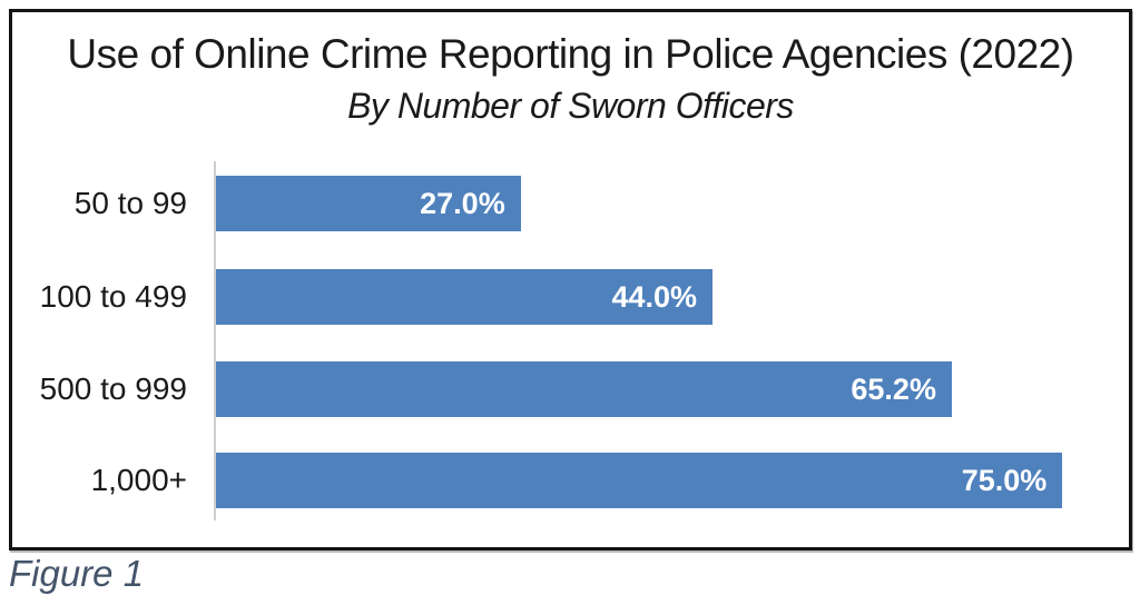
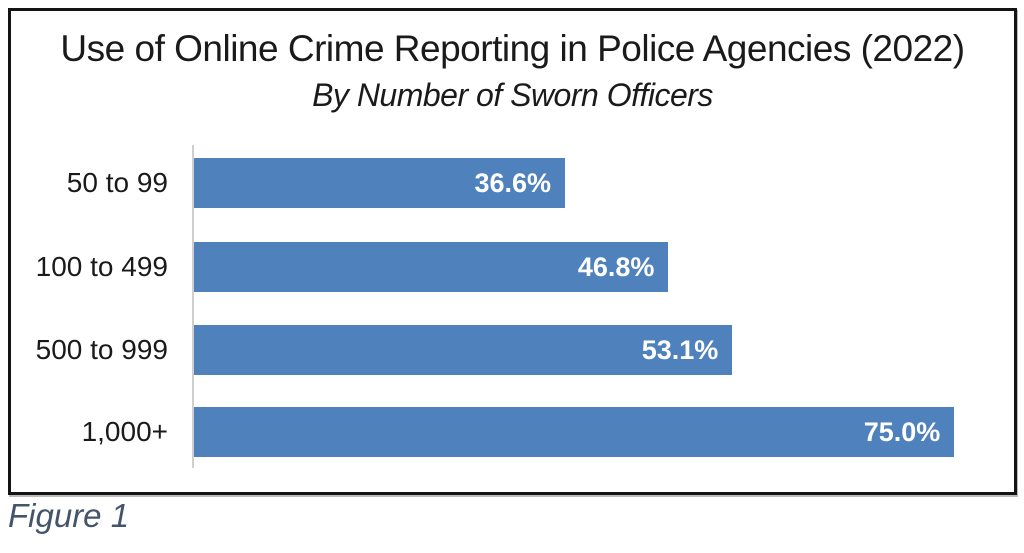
50 to 99: 27.0% -> 36.6%
100 to 499: 44.0% -> 46.8%
500 to 999: 65.2% -> 53.1%
